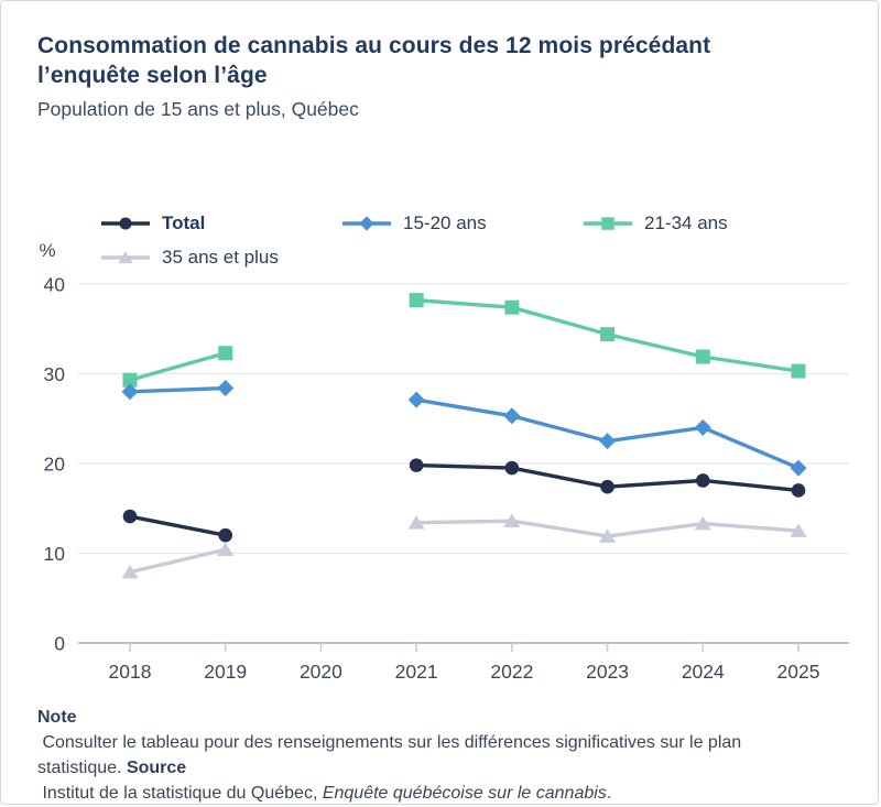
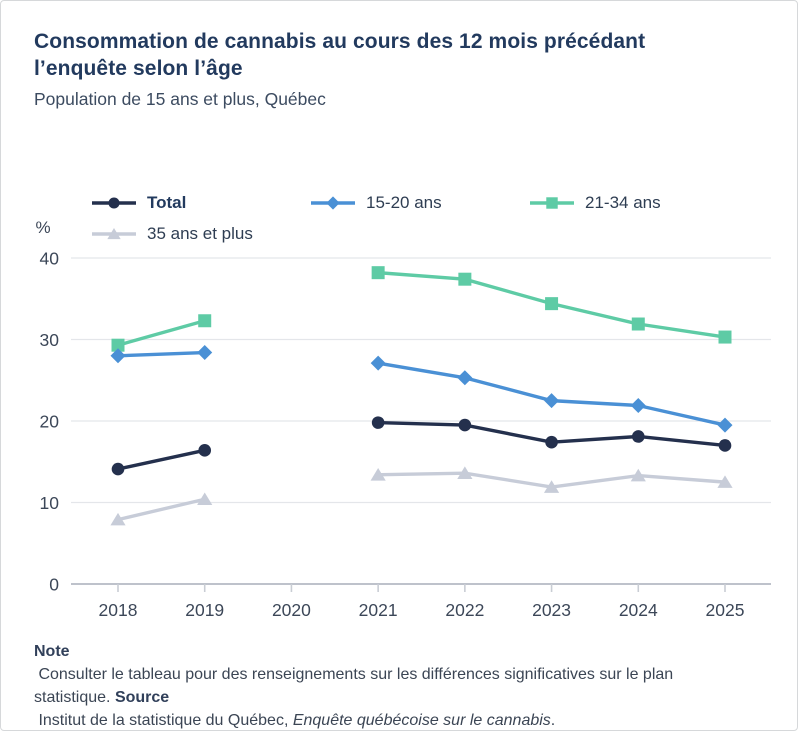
Total/2019: 12 -> 16
15-20 ans/2024: 24 -> 22
